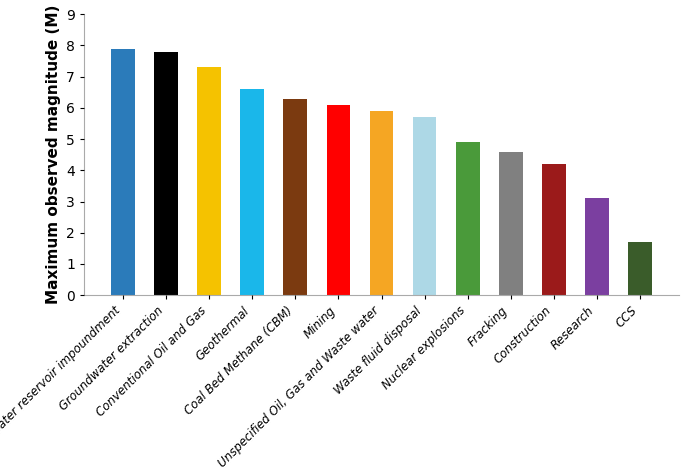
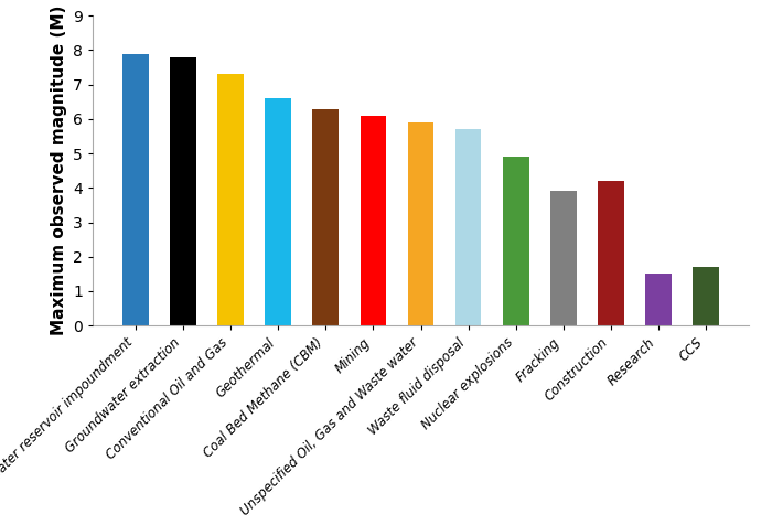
Fracking: 4.6 -> 3.9
Research: 3.1 -> 1.5
